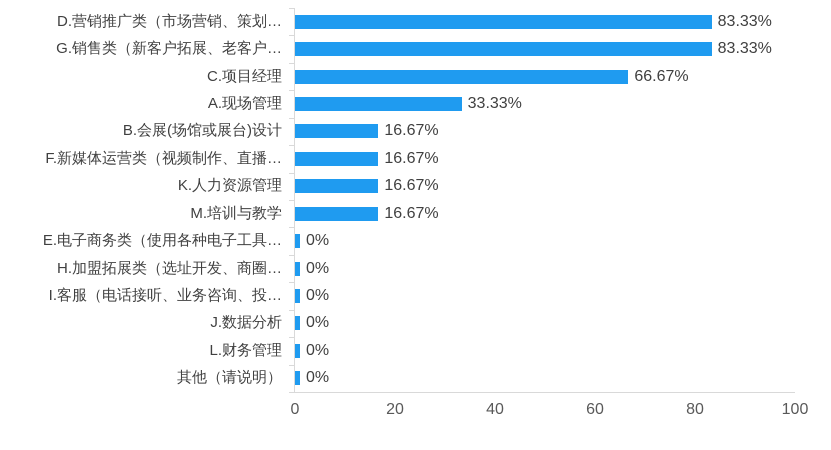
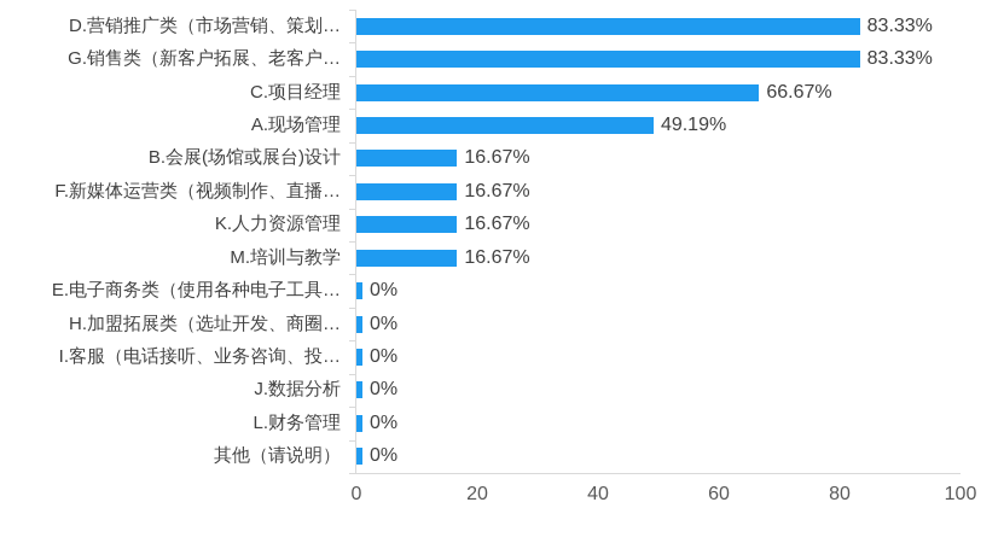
A.现场管理: 33.33% -> 49.19%
